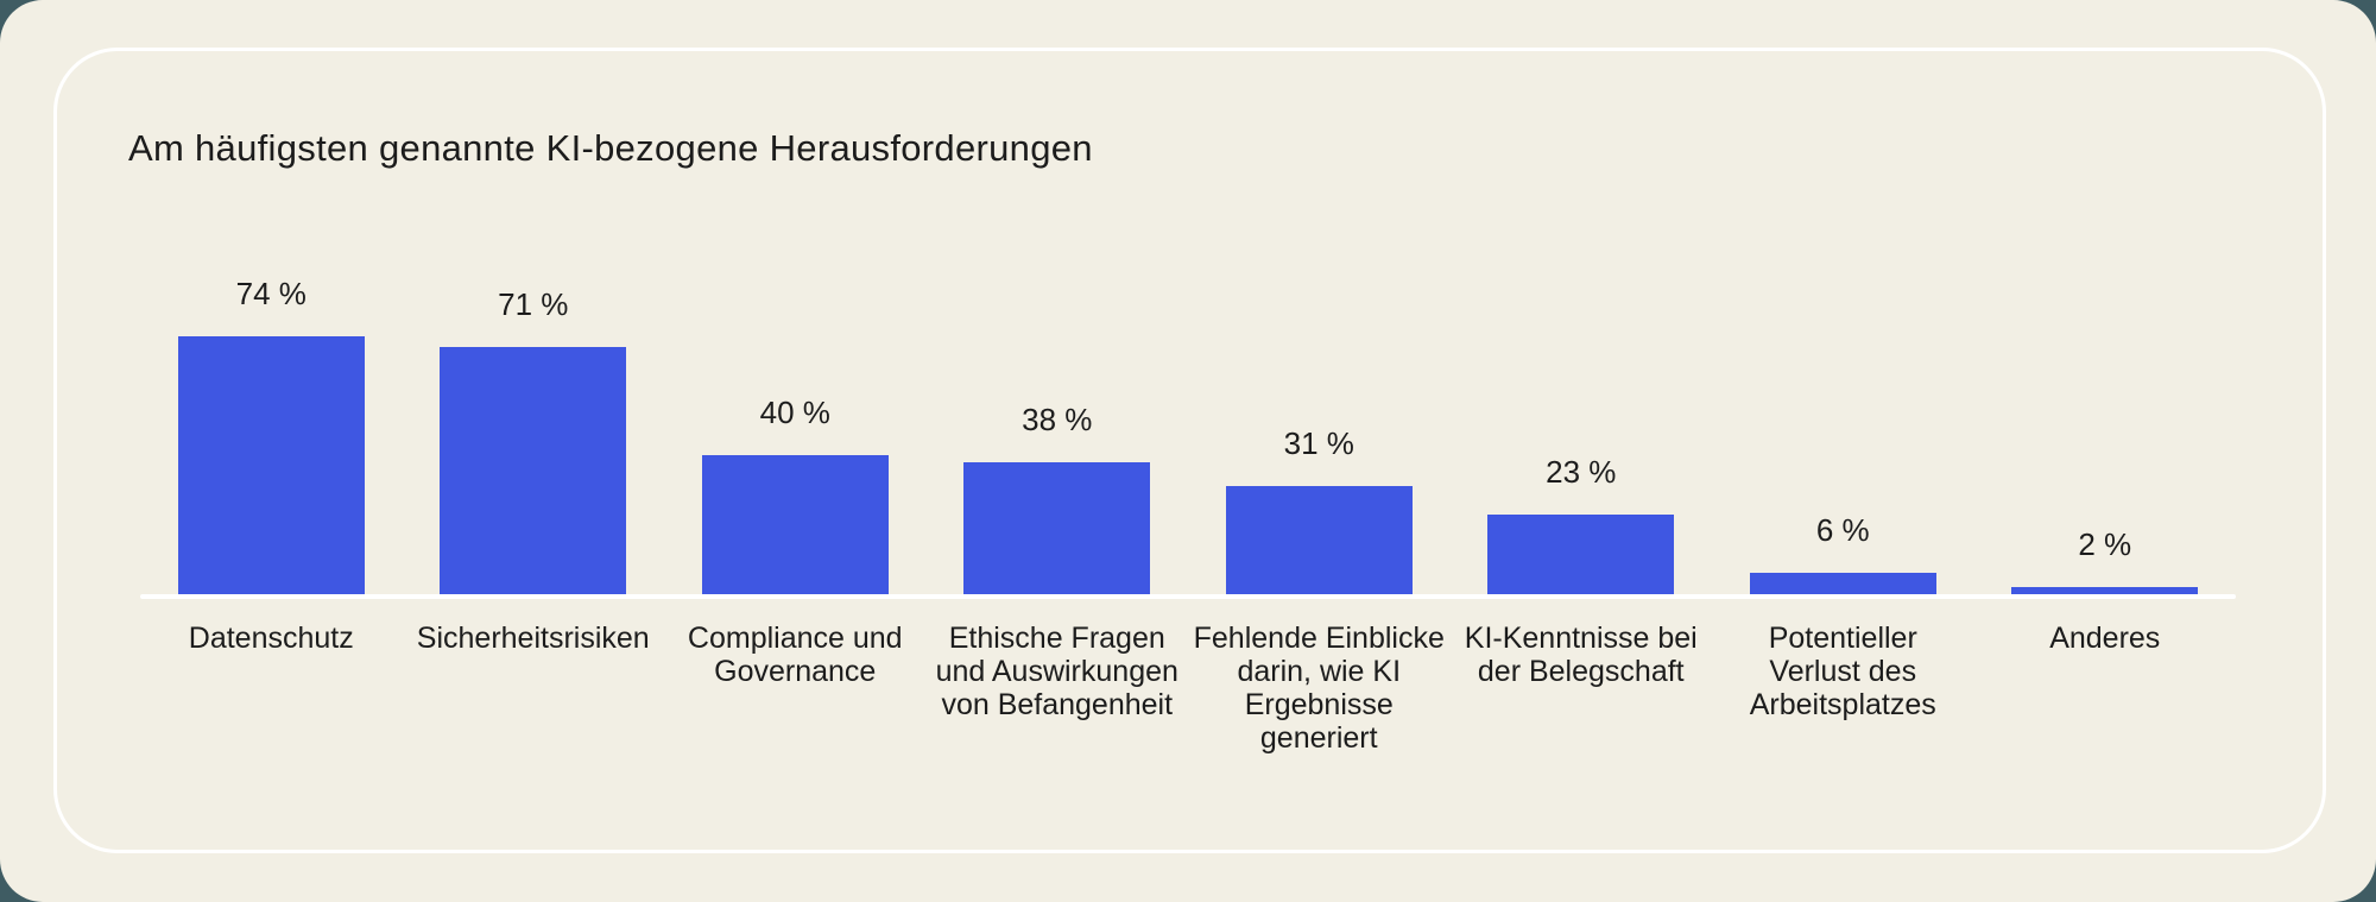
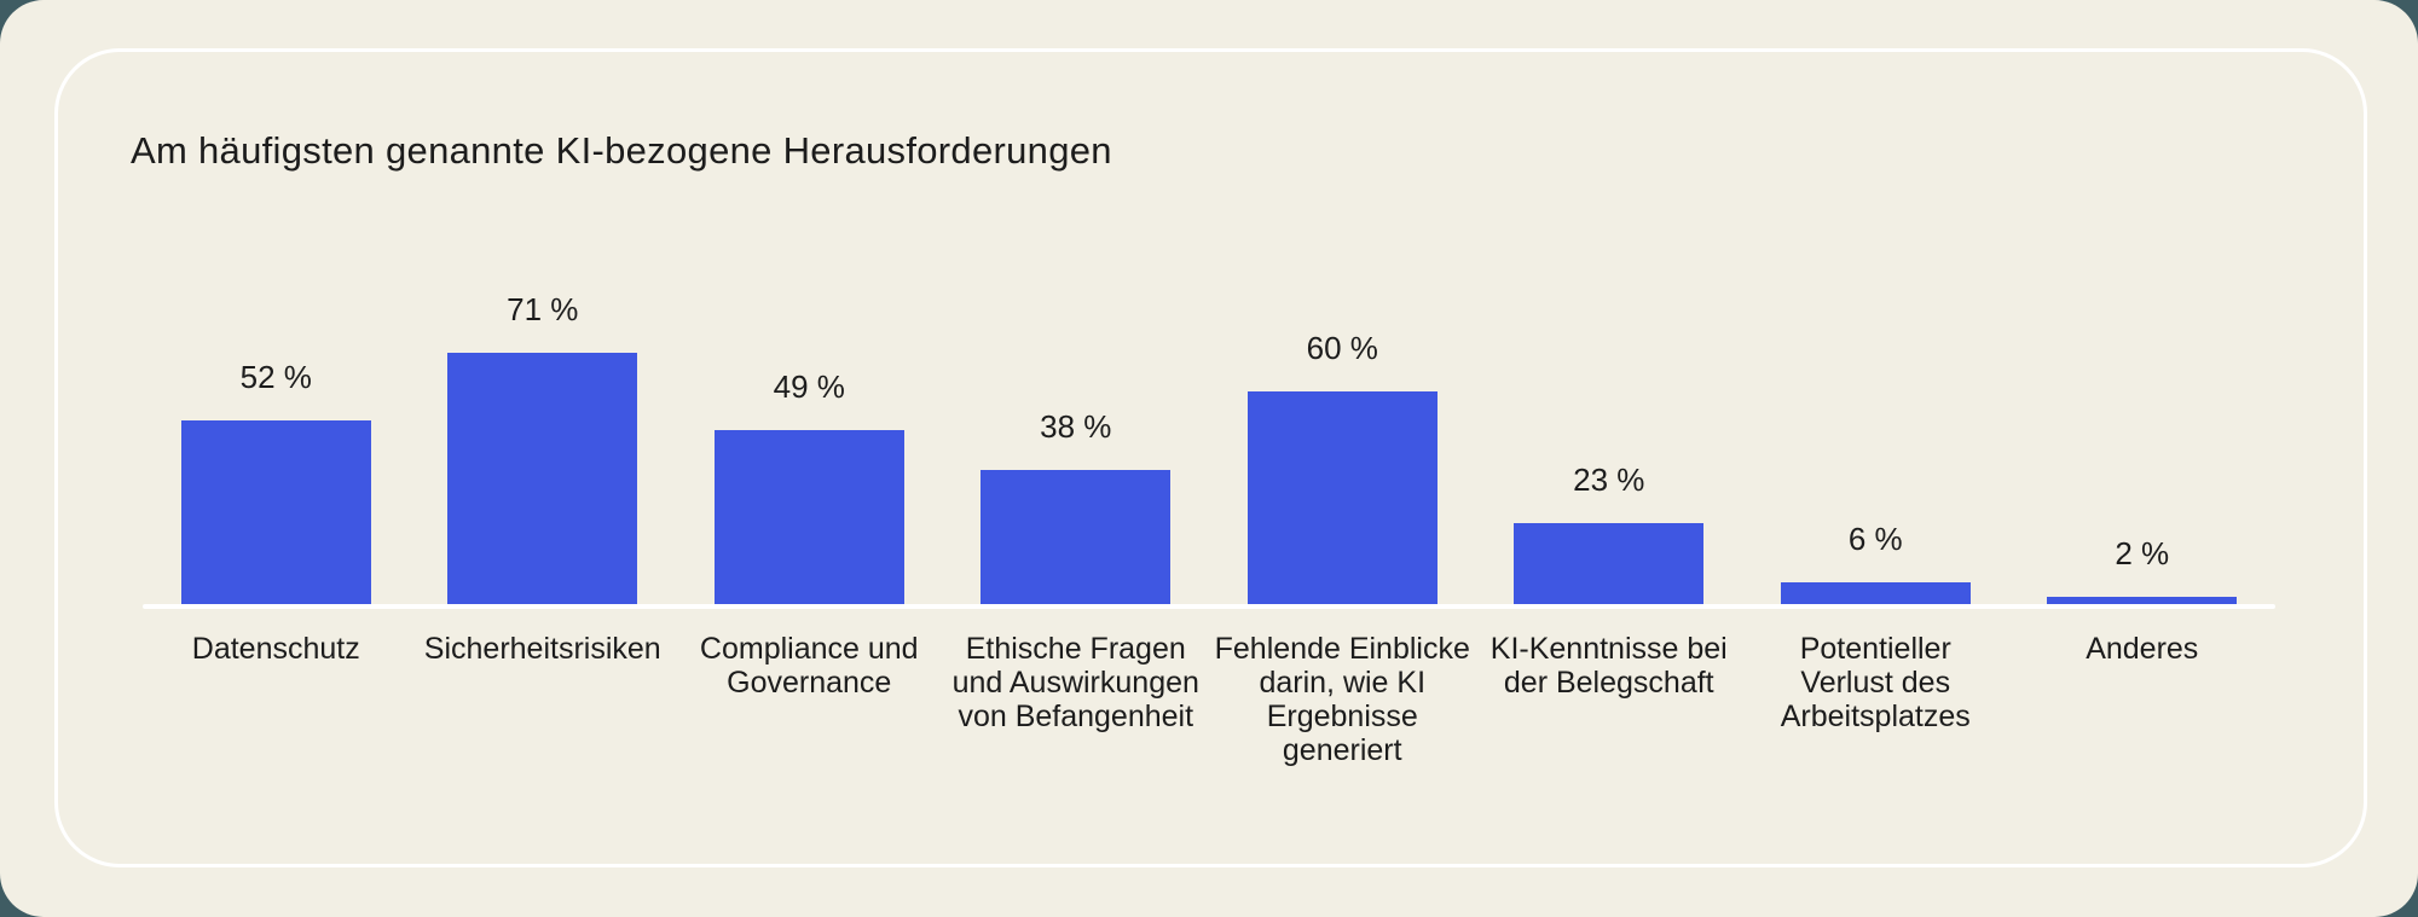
Datenschutz: 74 -> 52
Compliance und Governance: 40 -> 49
Fehlende Einblicke darin, wie KI Ergebnisse generiert: 31 -> 60
